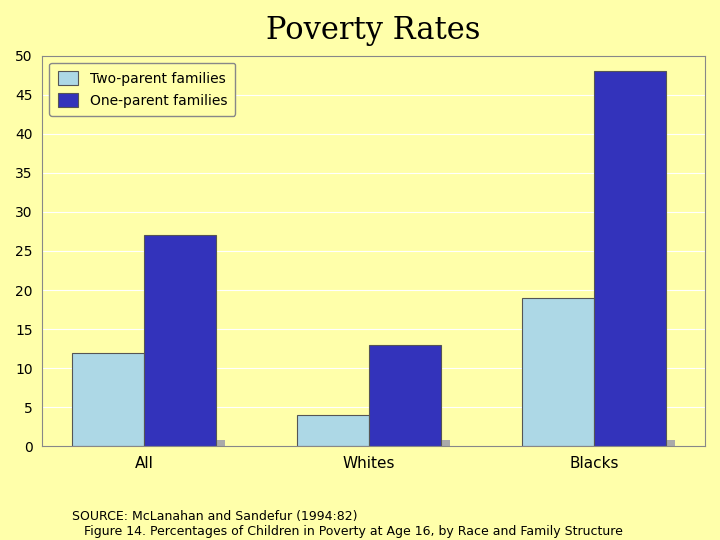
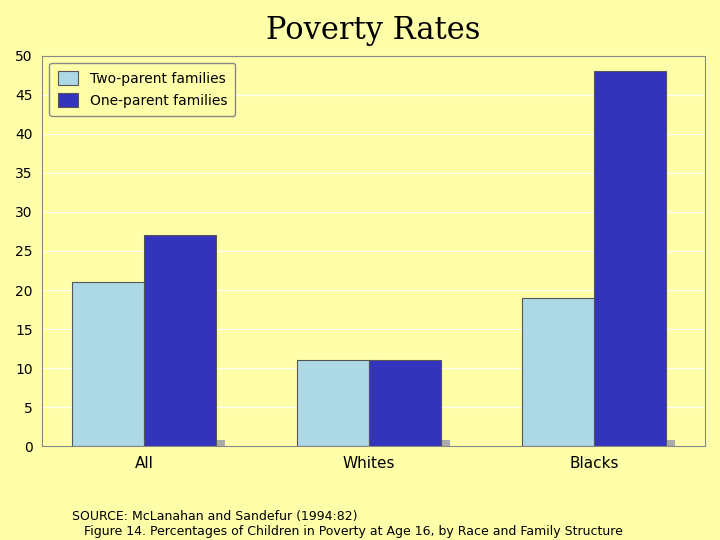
Two-parent families/All: 12 -> 21
Two-parent families/Whites: 4 -> 11
One-parent families/Whites: 13 -> 11
